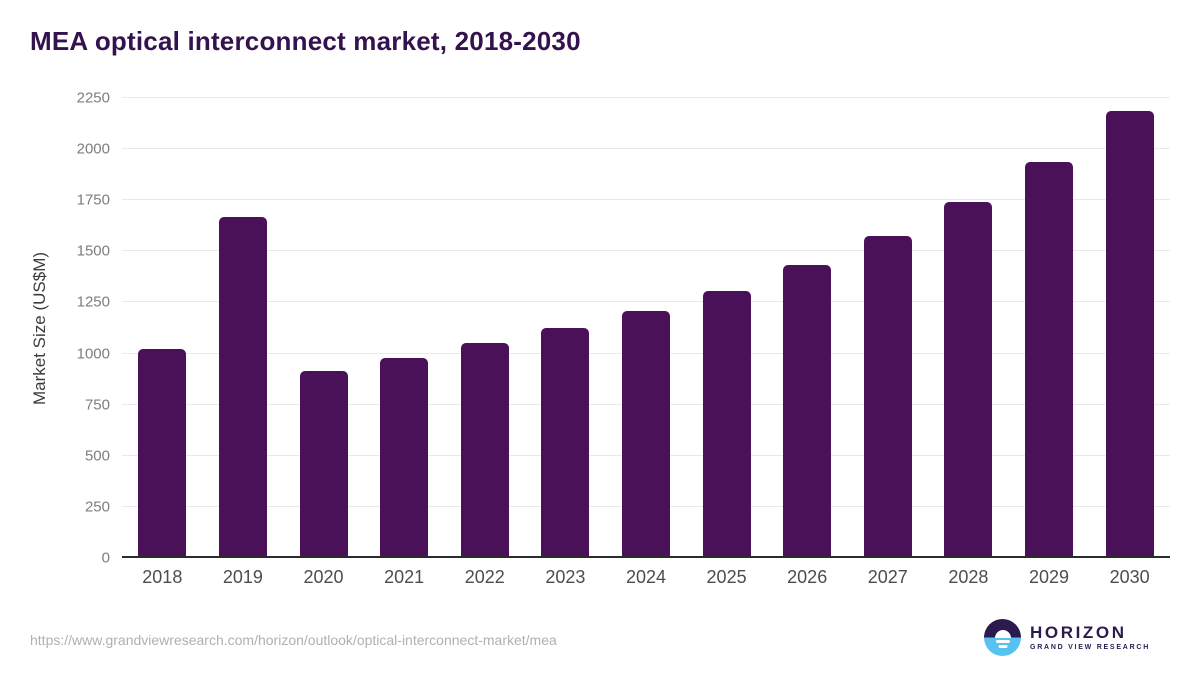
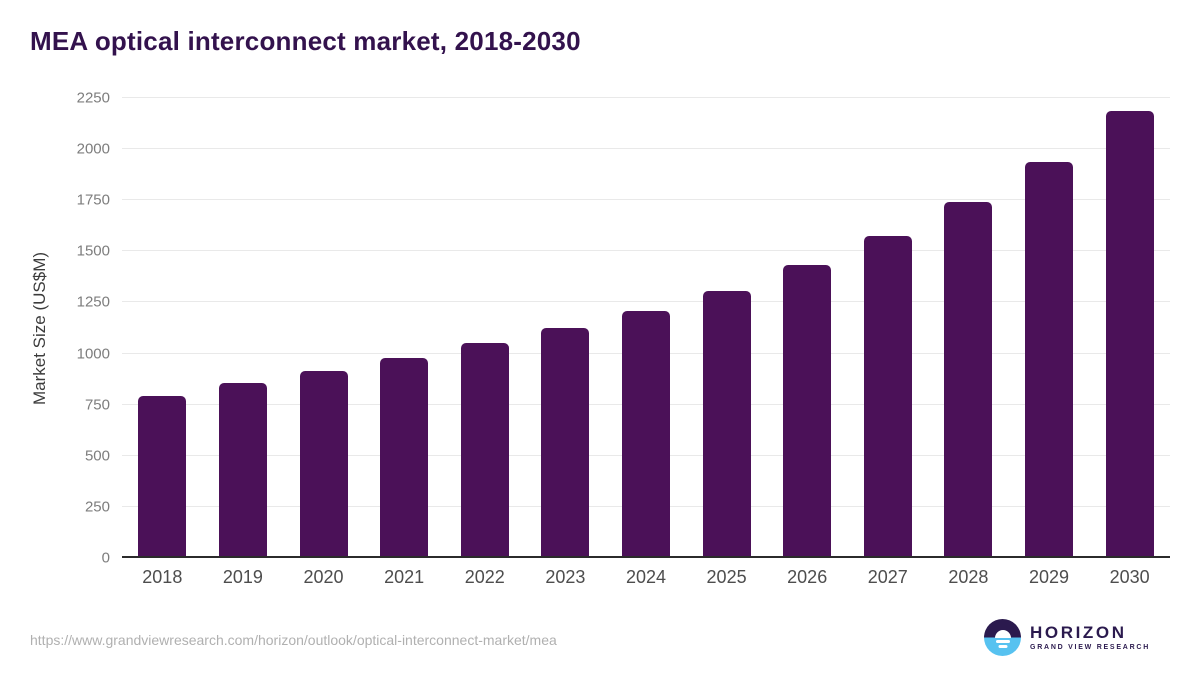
2018: 1020 -> 790
2019: 1670 -> 860
